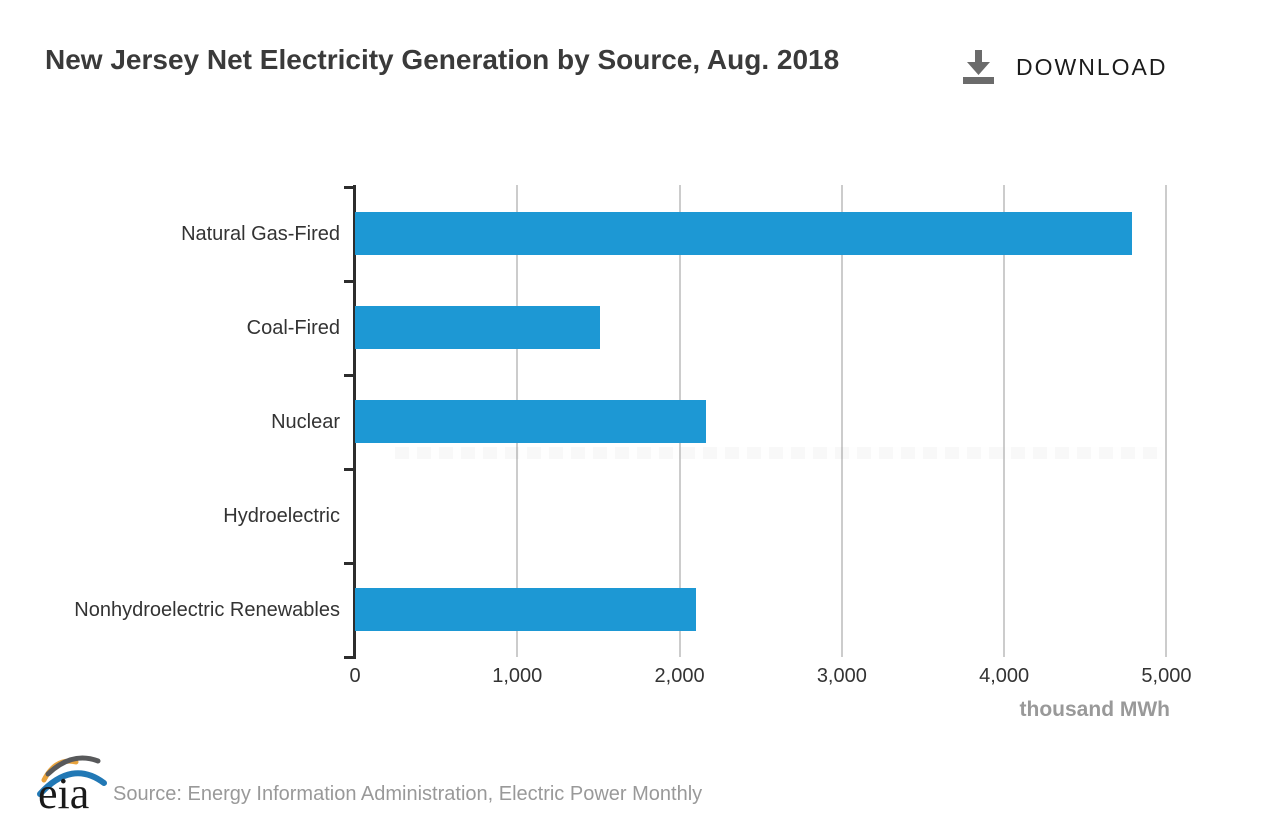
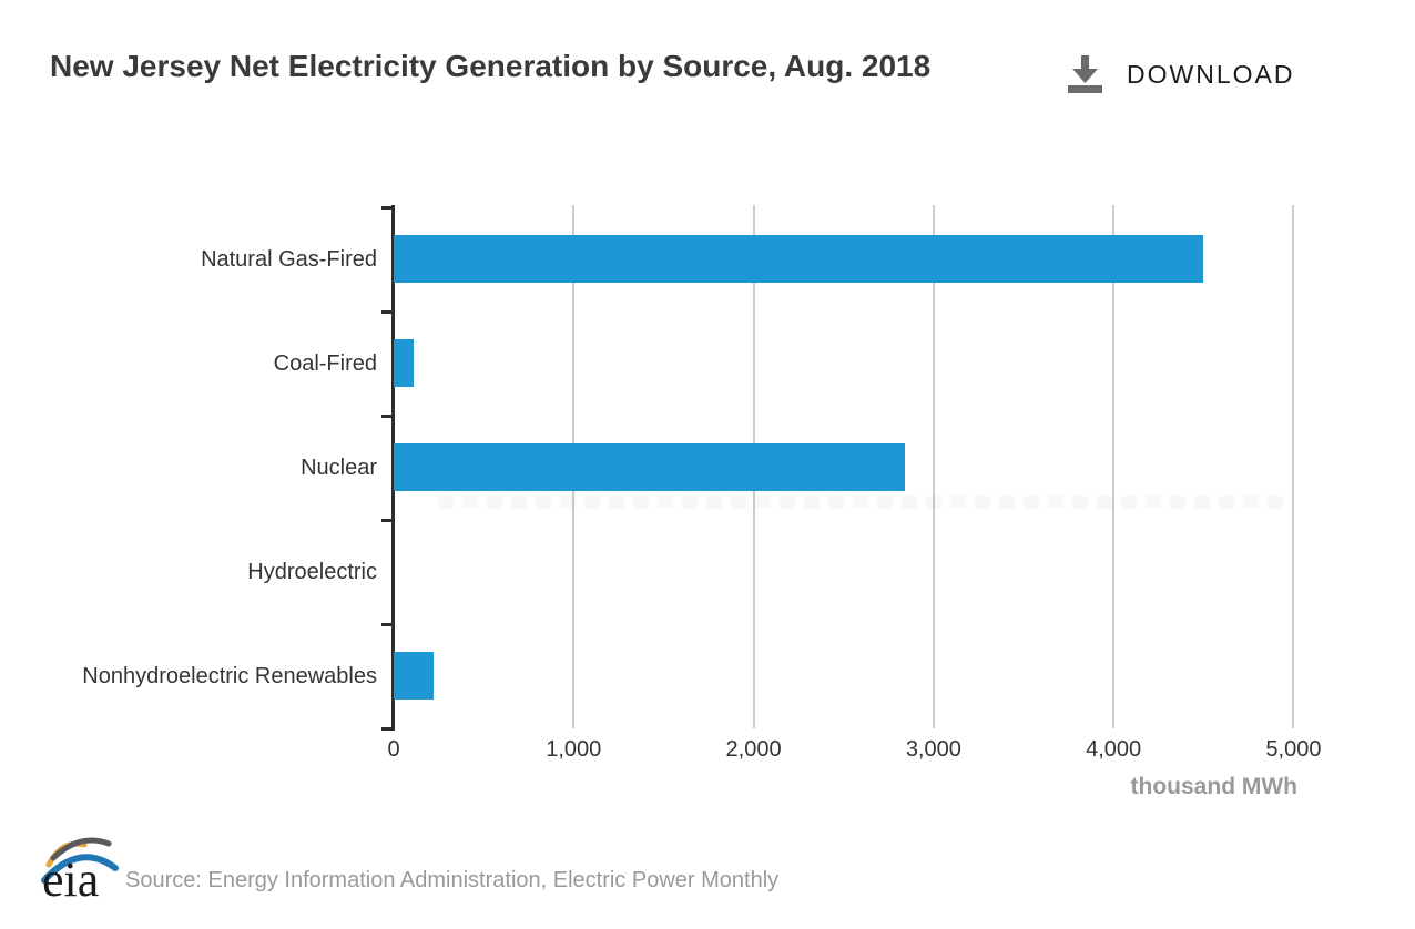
Natural Gas-Fired: 4790 -> 4500
Coal-Fired: 1510 -> 110
Nuclear: 2160 -> 2840
Nonhydroelectric Renewables: 2100 -> 220
